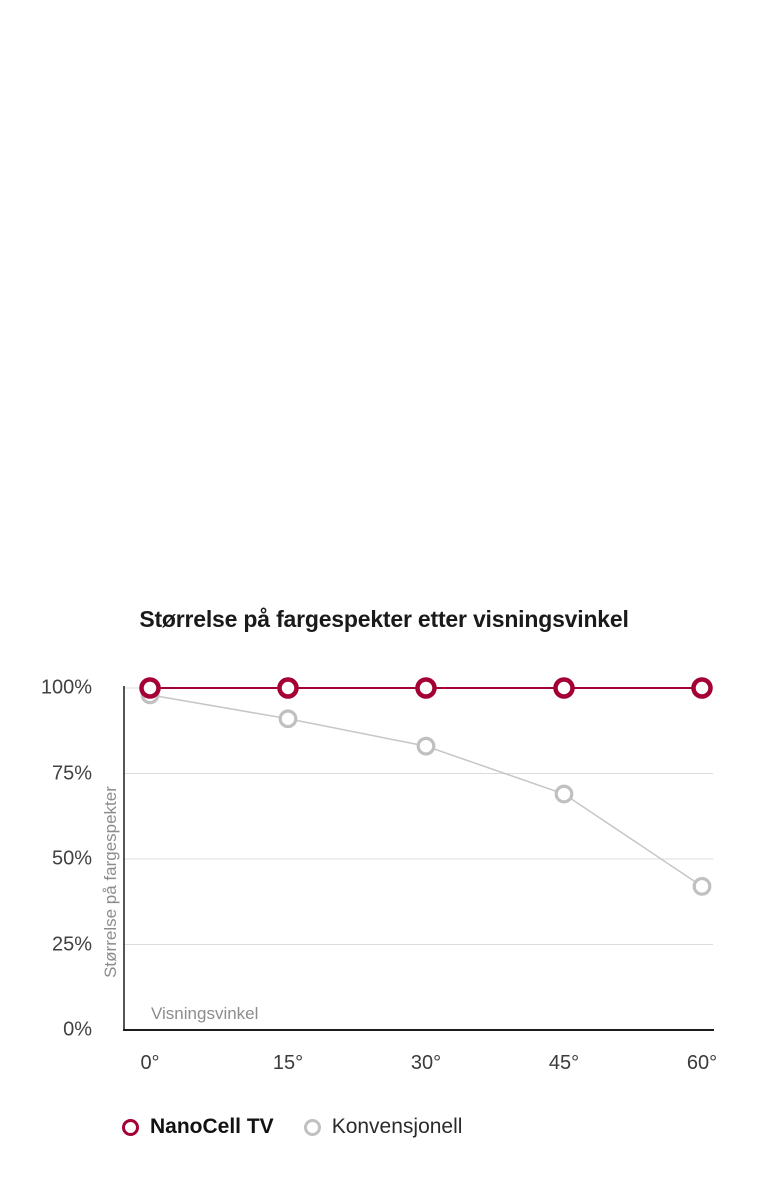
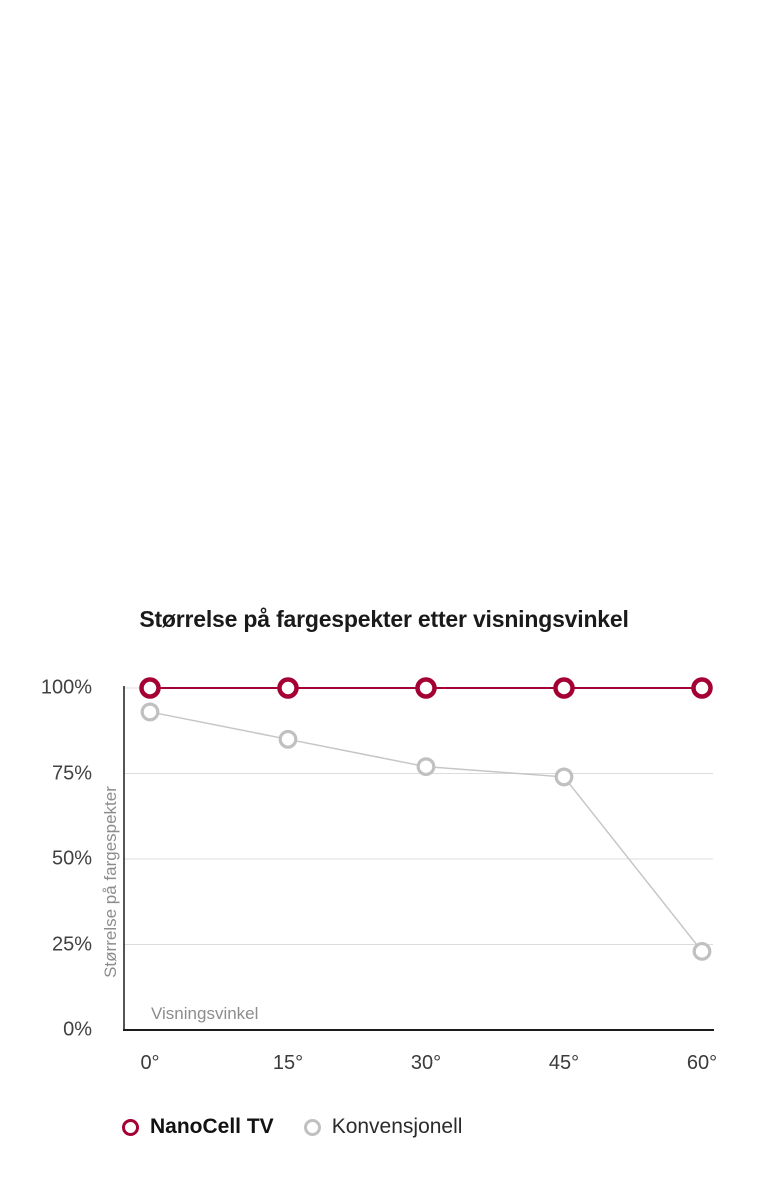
Konvensjonell/0°: 98% -> 93%
Konvensjonell/15°: 91% -> 85%
Konvensjonell/30°: 83% -> 77%
Konvensjonell/45°: 69% -> 74%
Konvensjonell/60°: 42% -> 23%
